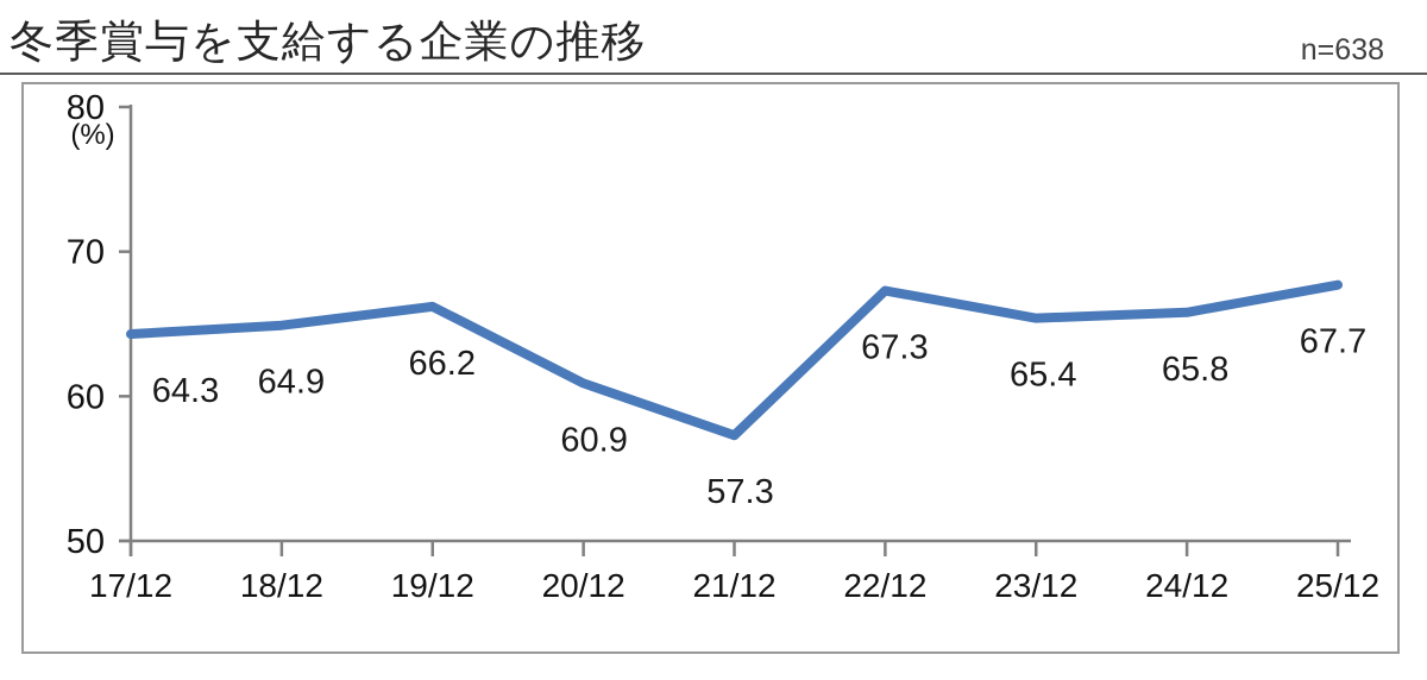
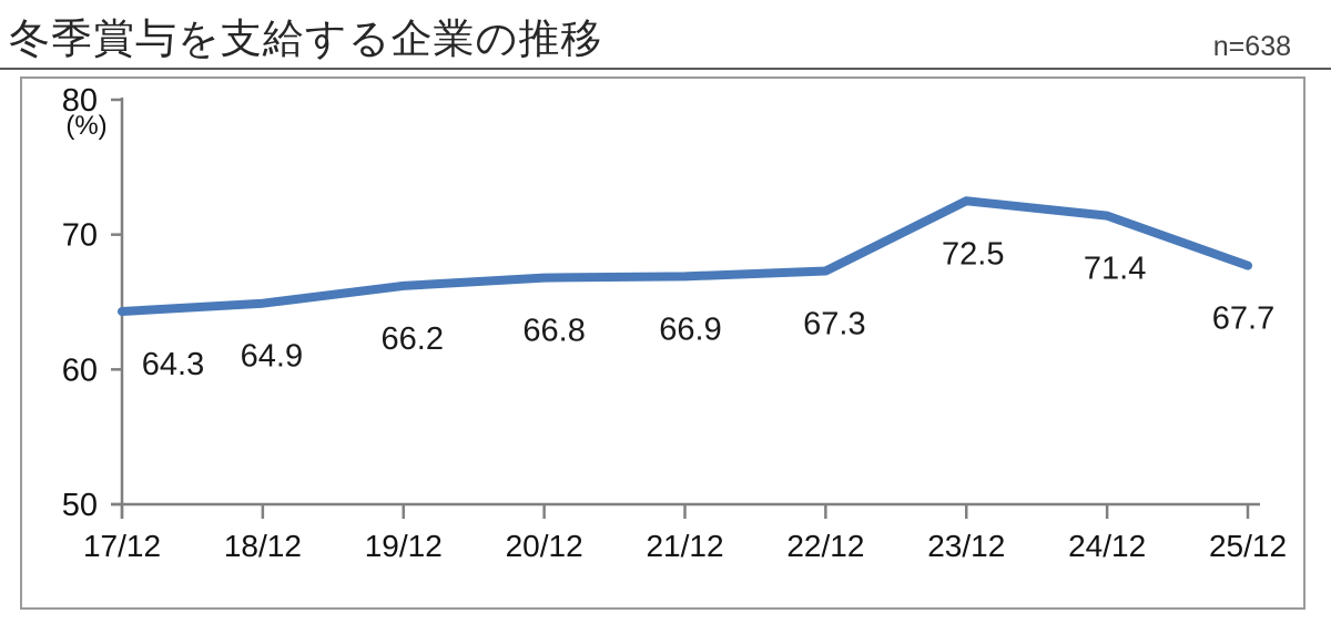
20/12: 60.9 -> 66.8
21/12: 57.3 -> 66.9
23/12: 65.4 -> 72.5
24/12: 65.8 -> 71.4
